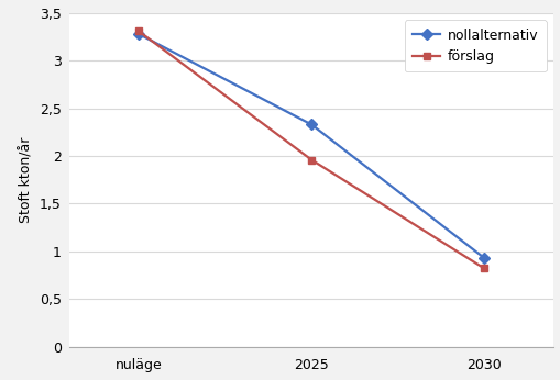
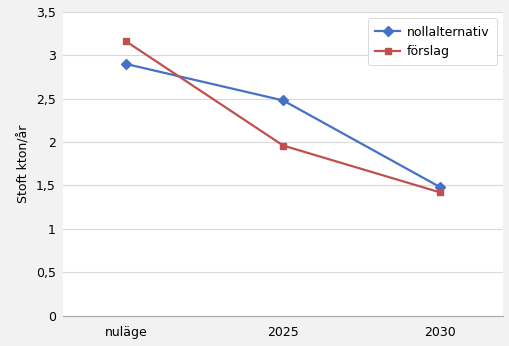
nollalternativ/nuläge: 3,28 -> 2,90
förslag/nuläge: 3,31 -> 3,16
nollalternativ/2025: 2,33 -> 2,48
nollalternativ/2030: 0,93 -> 1,48
förslag/2030: 0,82 -> 1,42
